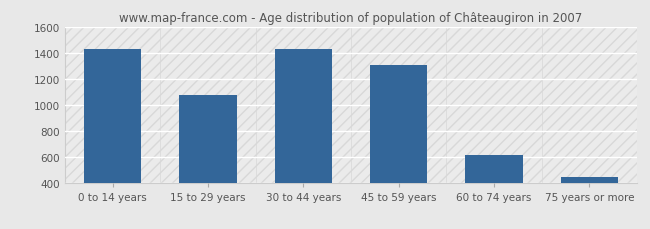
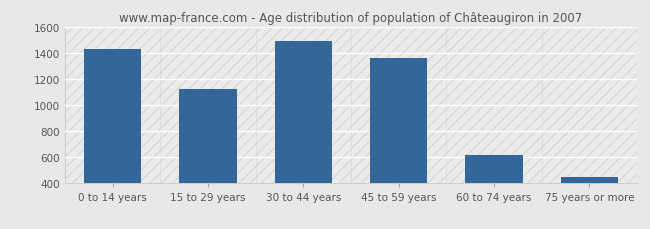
15 to 29 years: 1080 -> 1120
30 to 44 years: 1430 -> 1490
45 to 59 years: 1300 -> 1360
